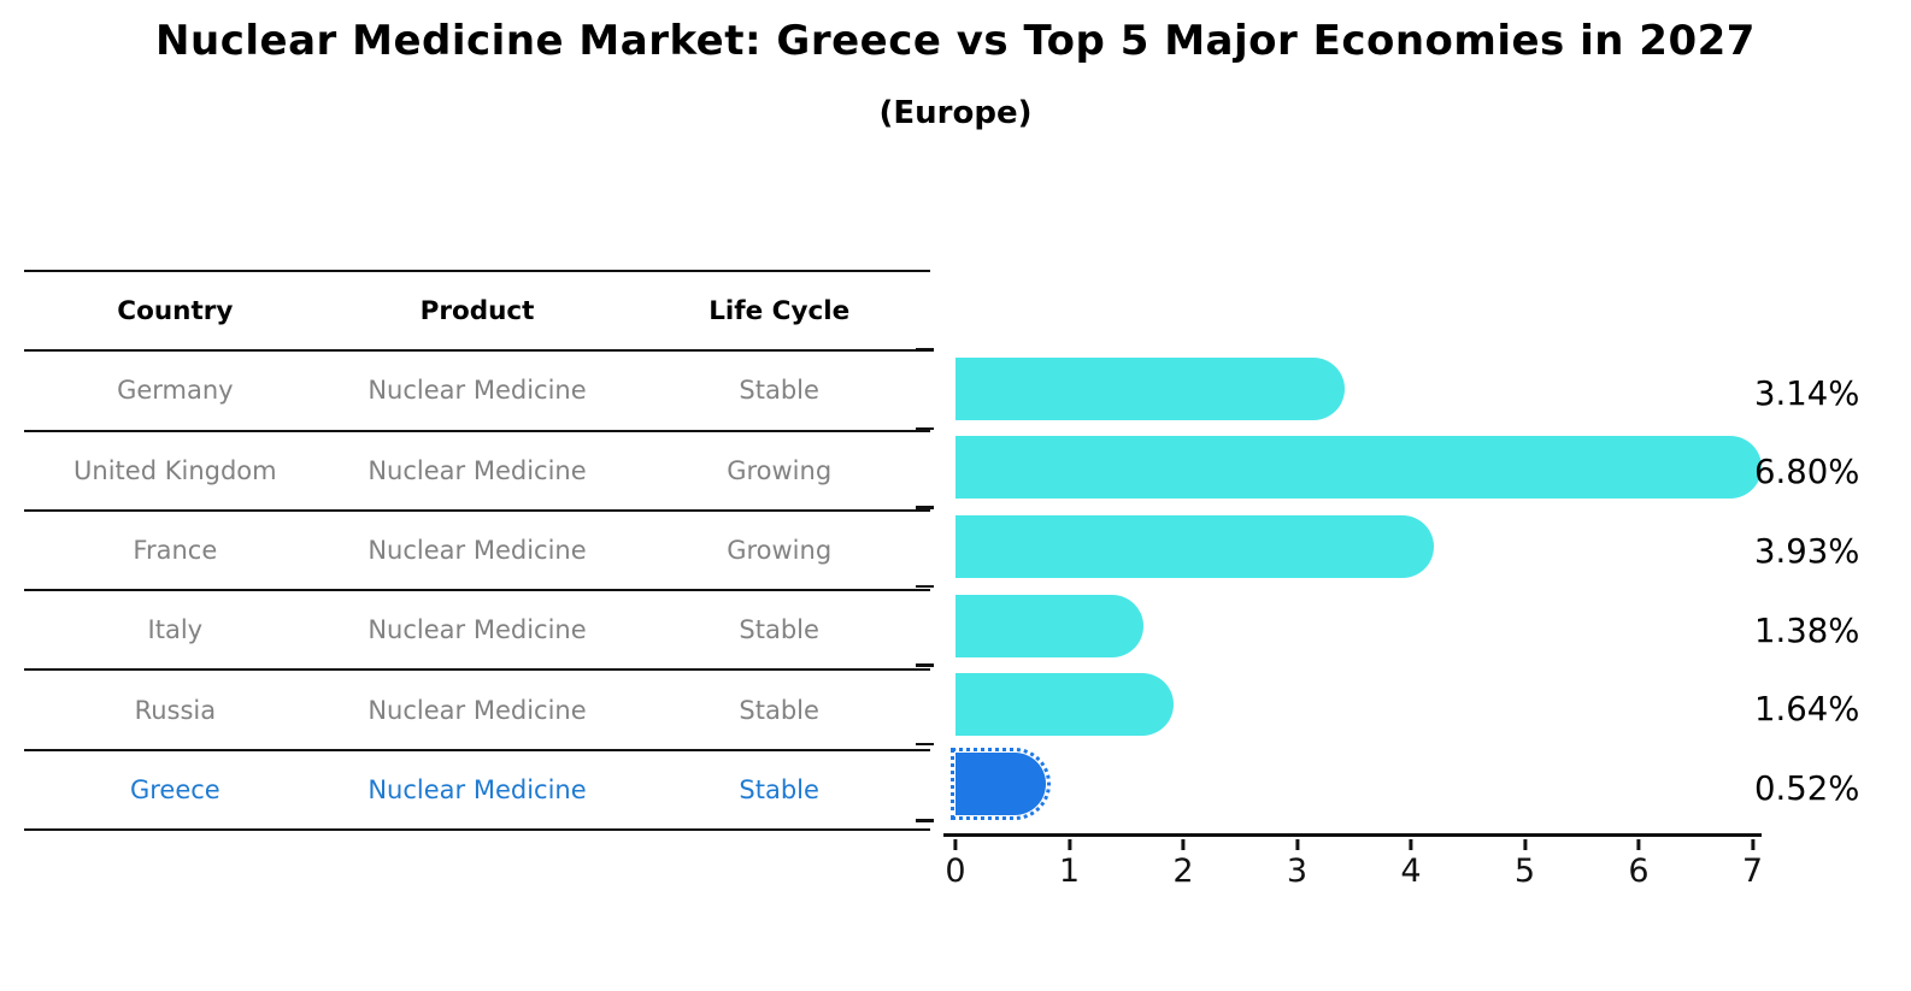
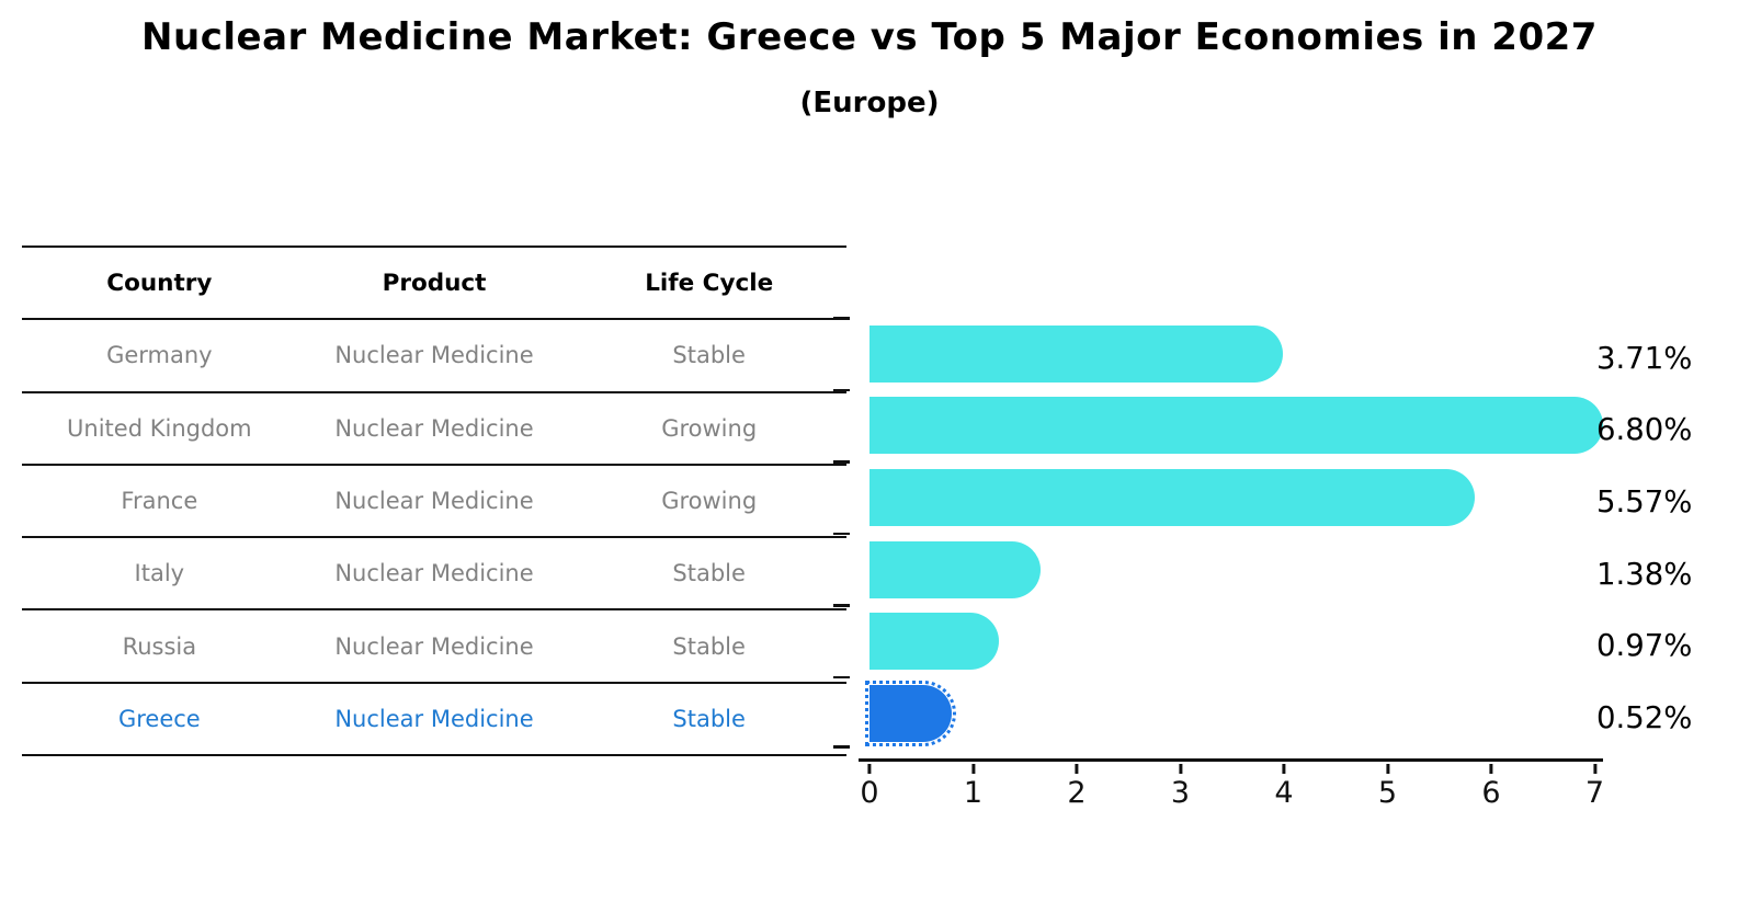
Germany: 3.14% -> 3.71%
France: 3.93% -> 5.57%
Russia: 1.64% -> 0.97%
